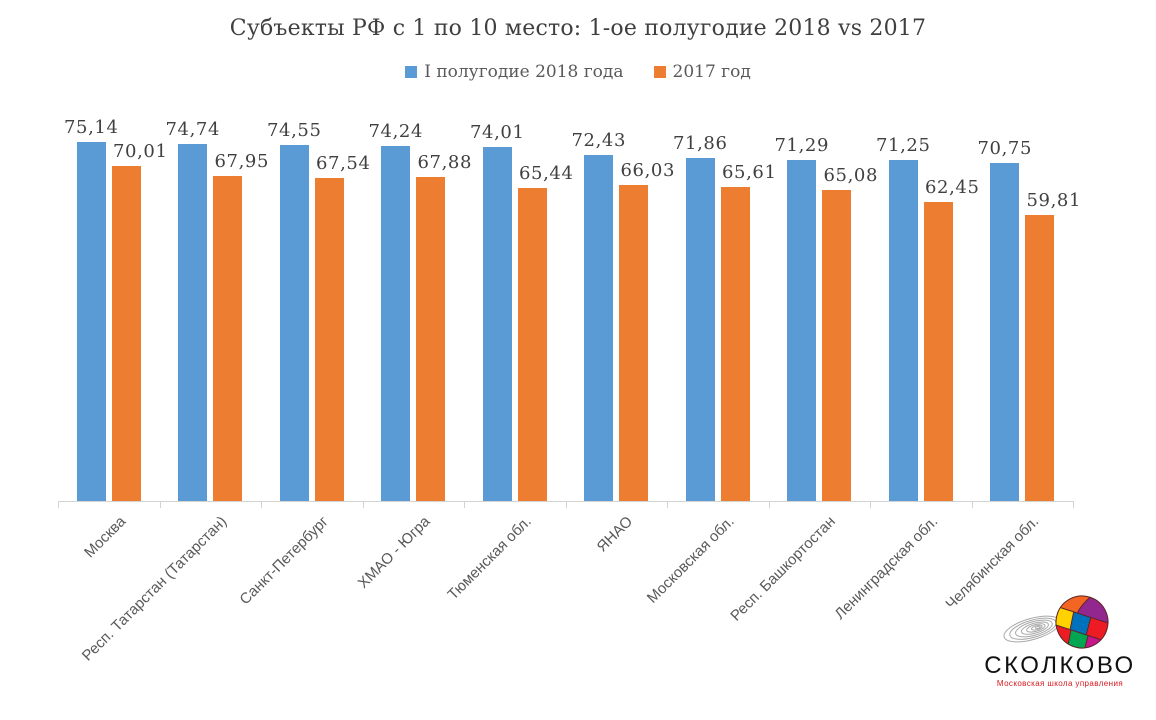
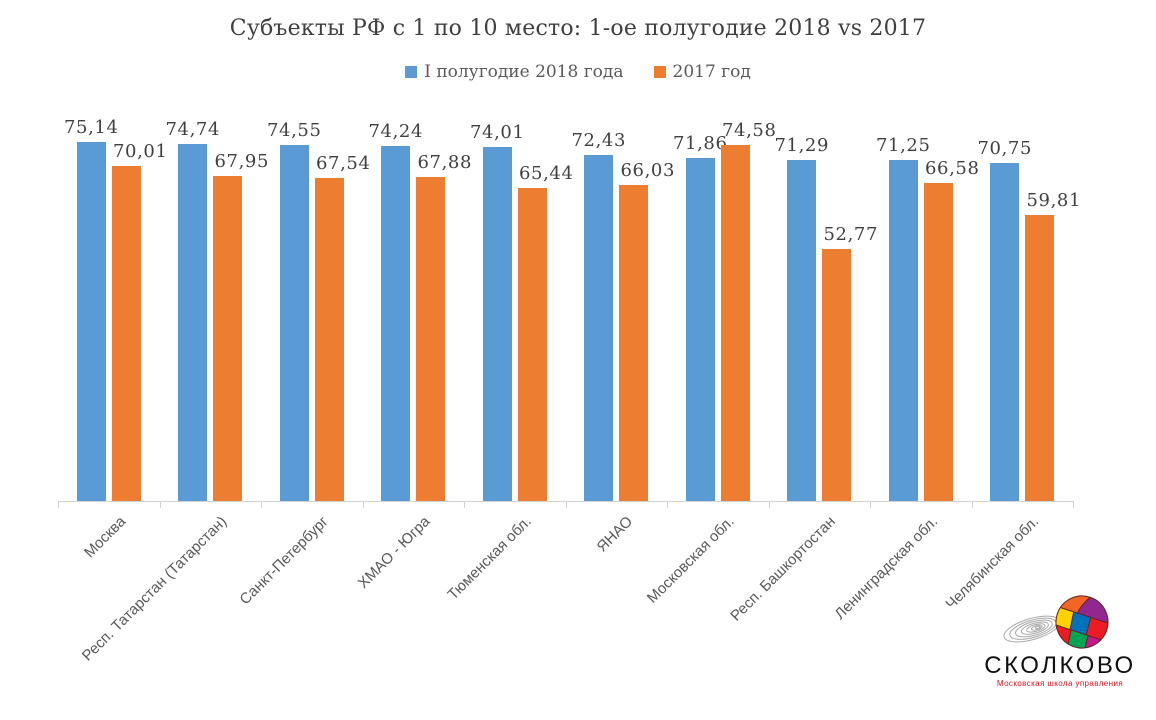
2017 год/Московская обл.: 65,61 -> 74,58
2017 год/Респ. Башкортостан: 65,08 -> 52,77
2017 год/Ленинградская обл.: 62,45 -> 66,58
